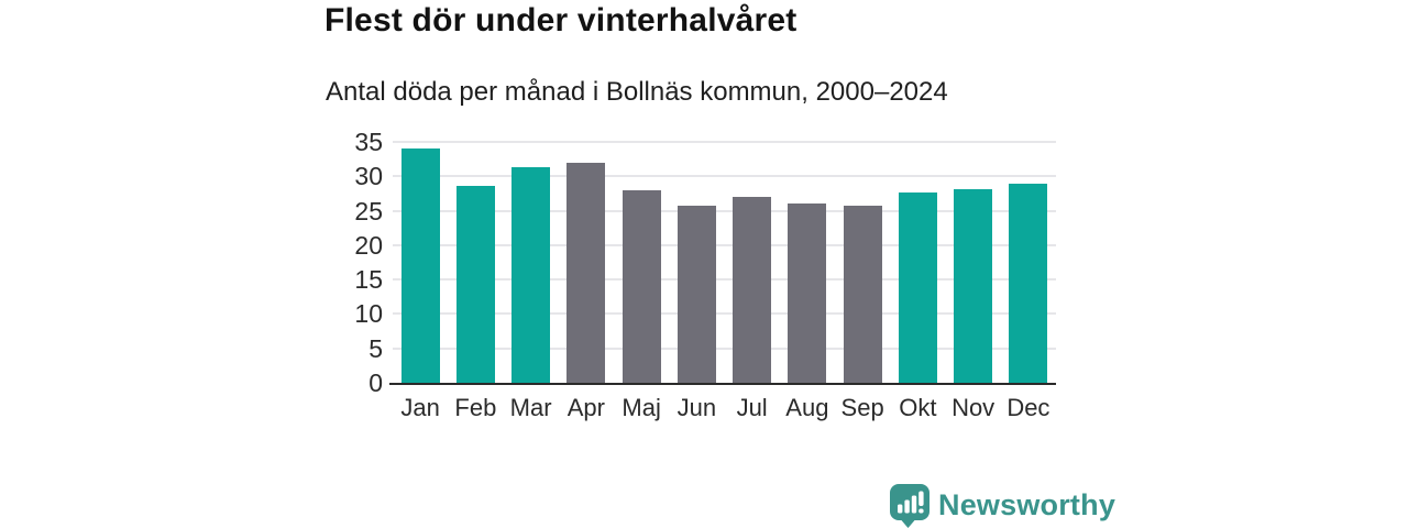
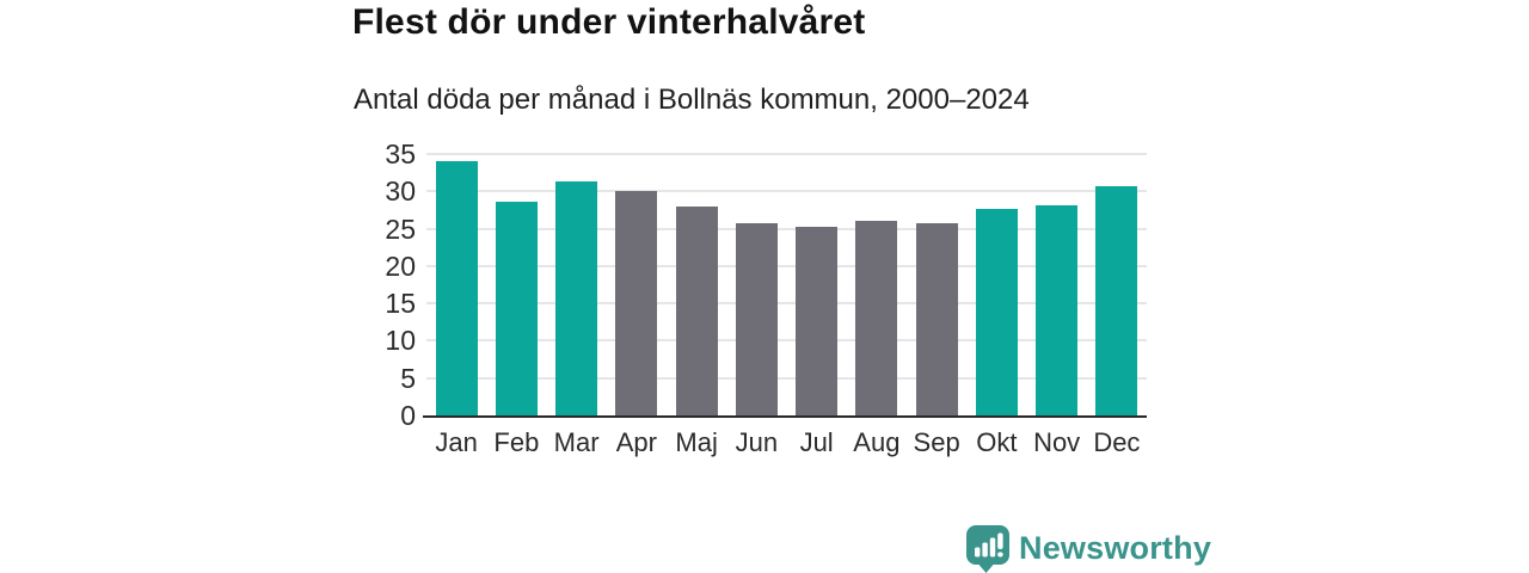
Apr: 32 -> 30
Jul: 27 -> 25
Dec: 29 -> 31
